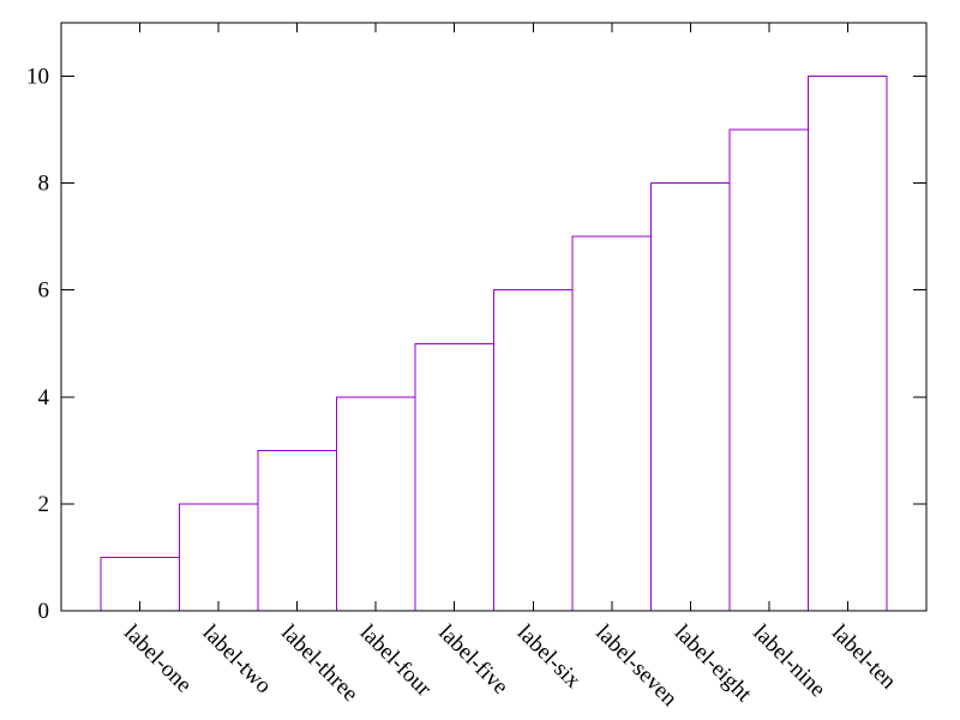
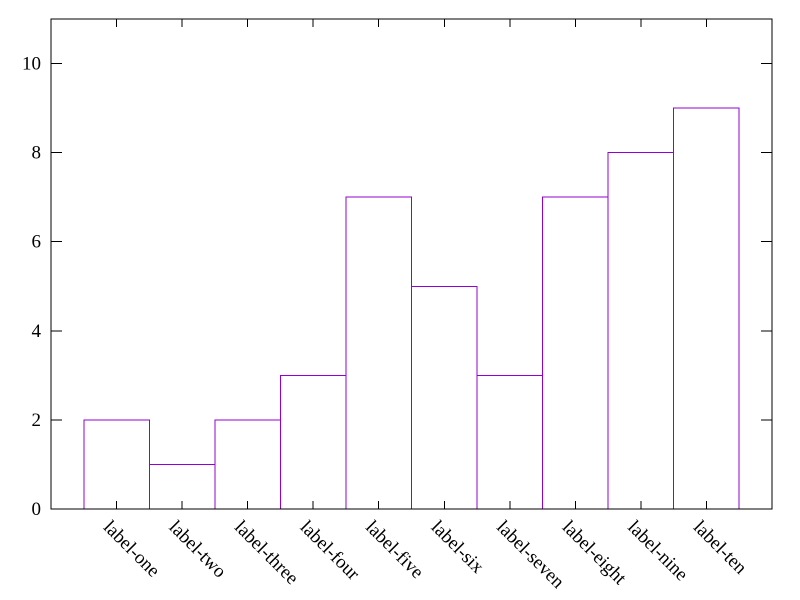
label-one: 1 -> 2
label-two: 2 -> 1
label-three: 3 -> 2
label-four: 4 -> 3
label-five: 5 -> 7
label-six: 6 -> 5
label-seven: 7 -> 3
label-eight: 8 -> 7
label-nine: 9 -> 8
label-ten: 10 -> 9
